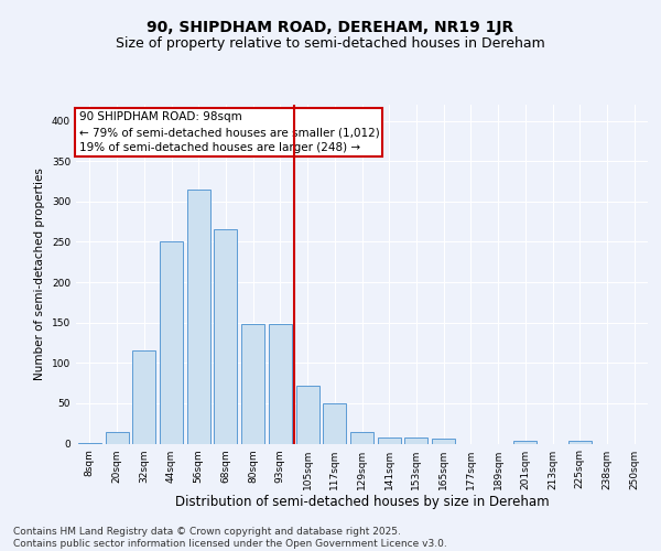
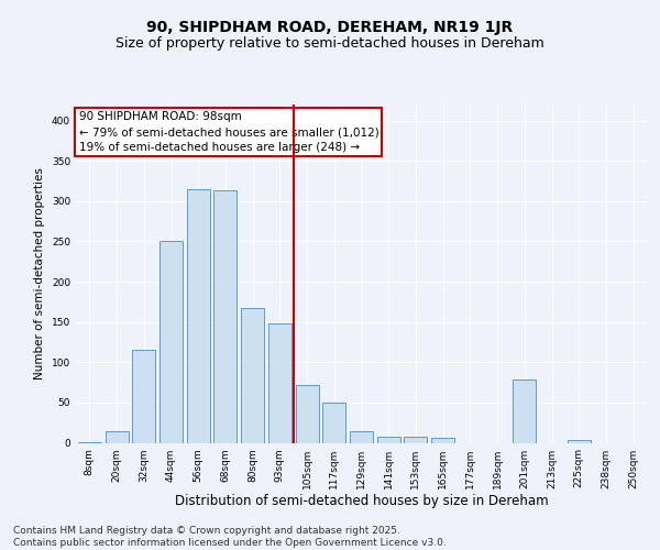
68sqm: 265 -> 314
80sqm: 148 -> 168
201sqm: 4 -> 78
